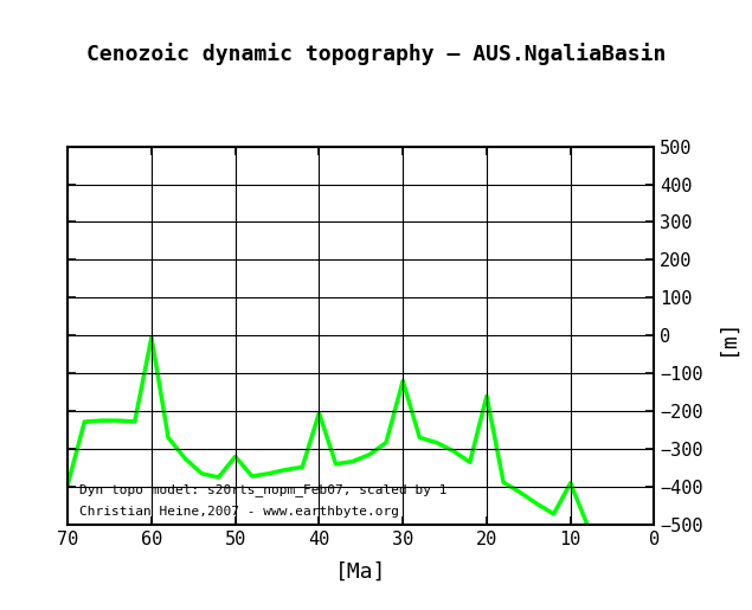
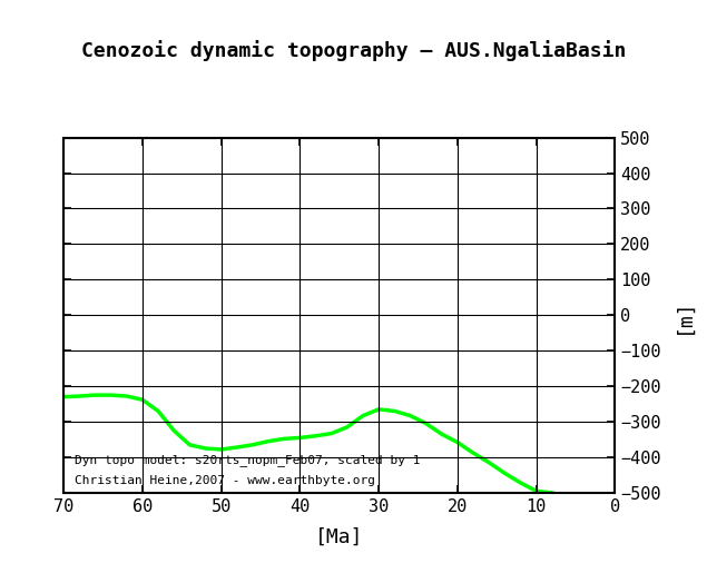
70: -395 -> -230
60: -5 -> -238
50: -320 -> -378
40: -205 -> -345
30: -120 -> -265
20: -160 -> -358
10: -390 -> -495
